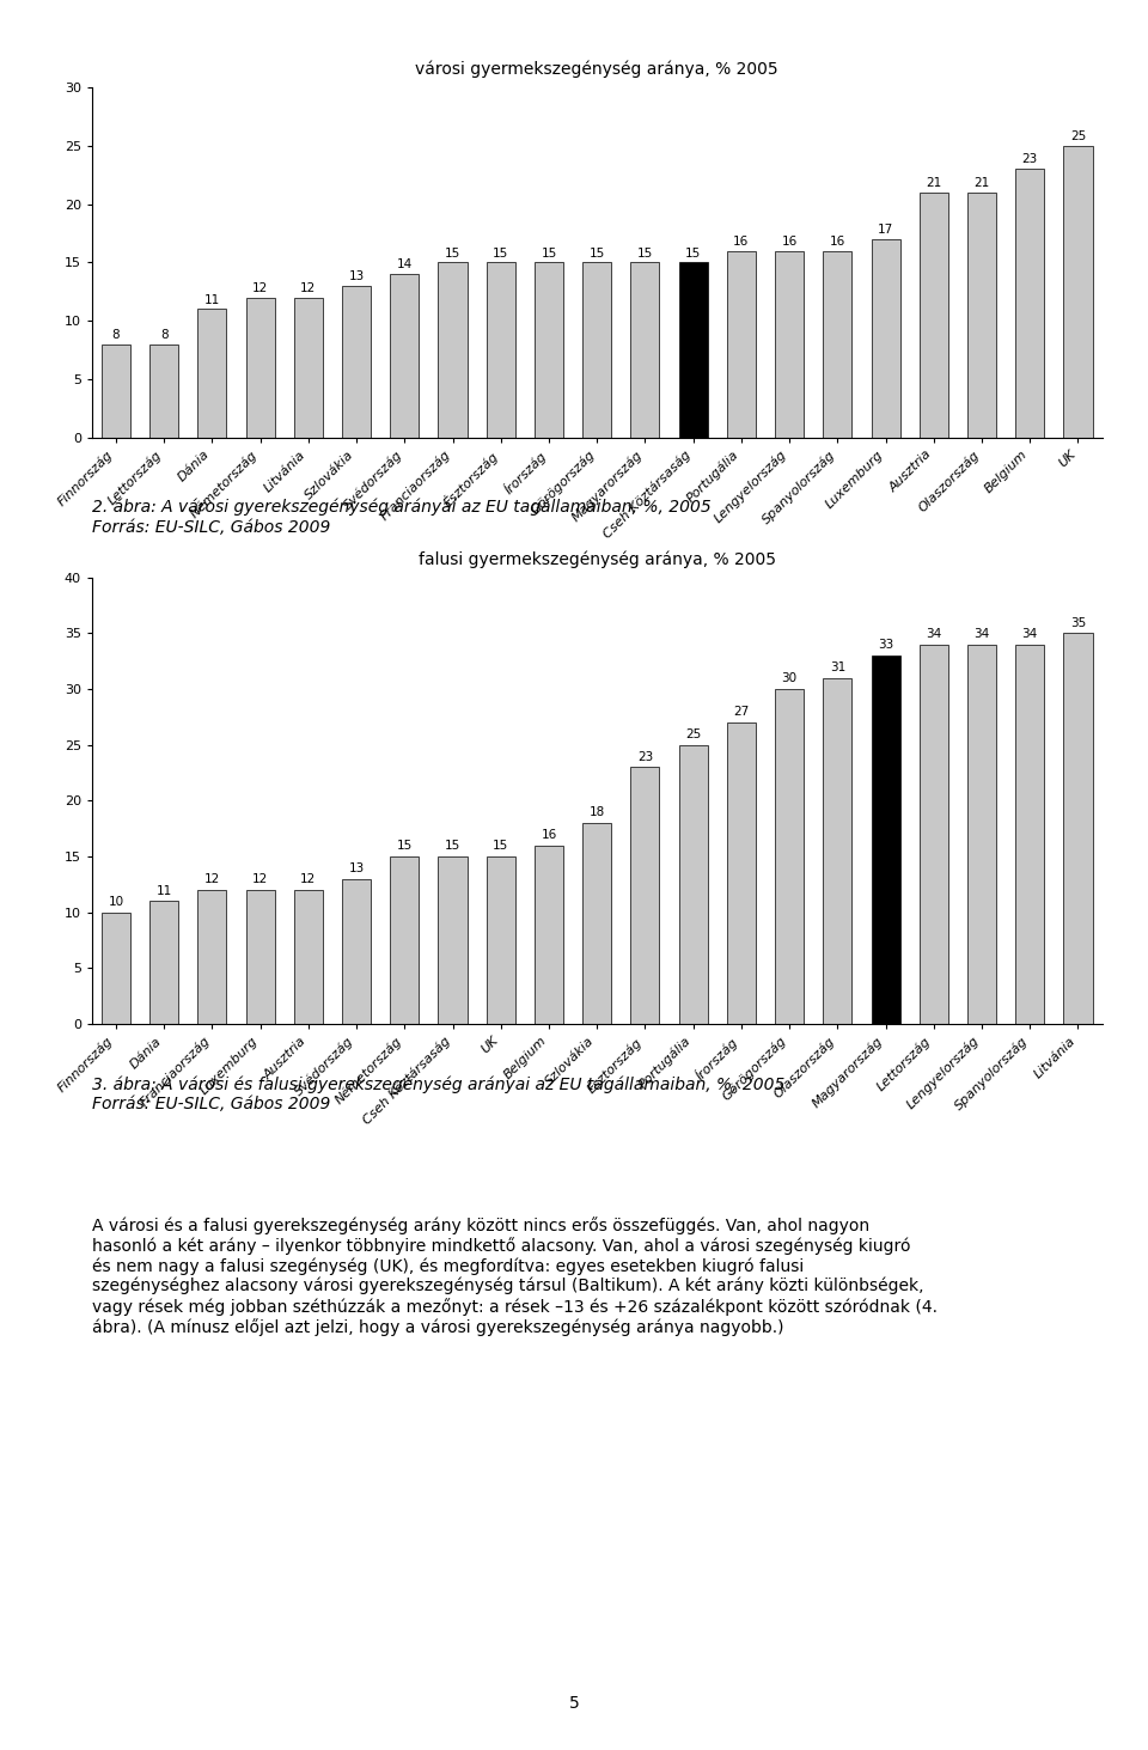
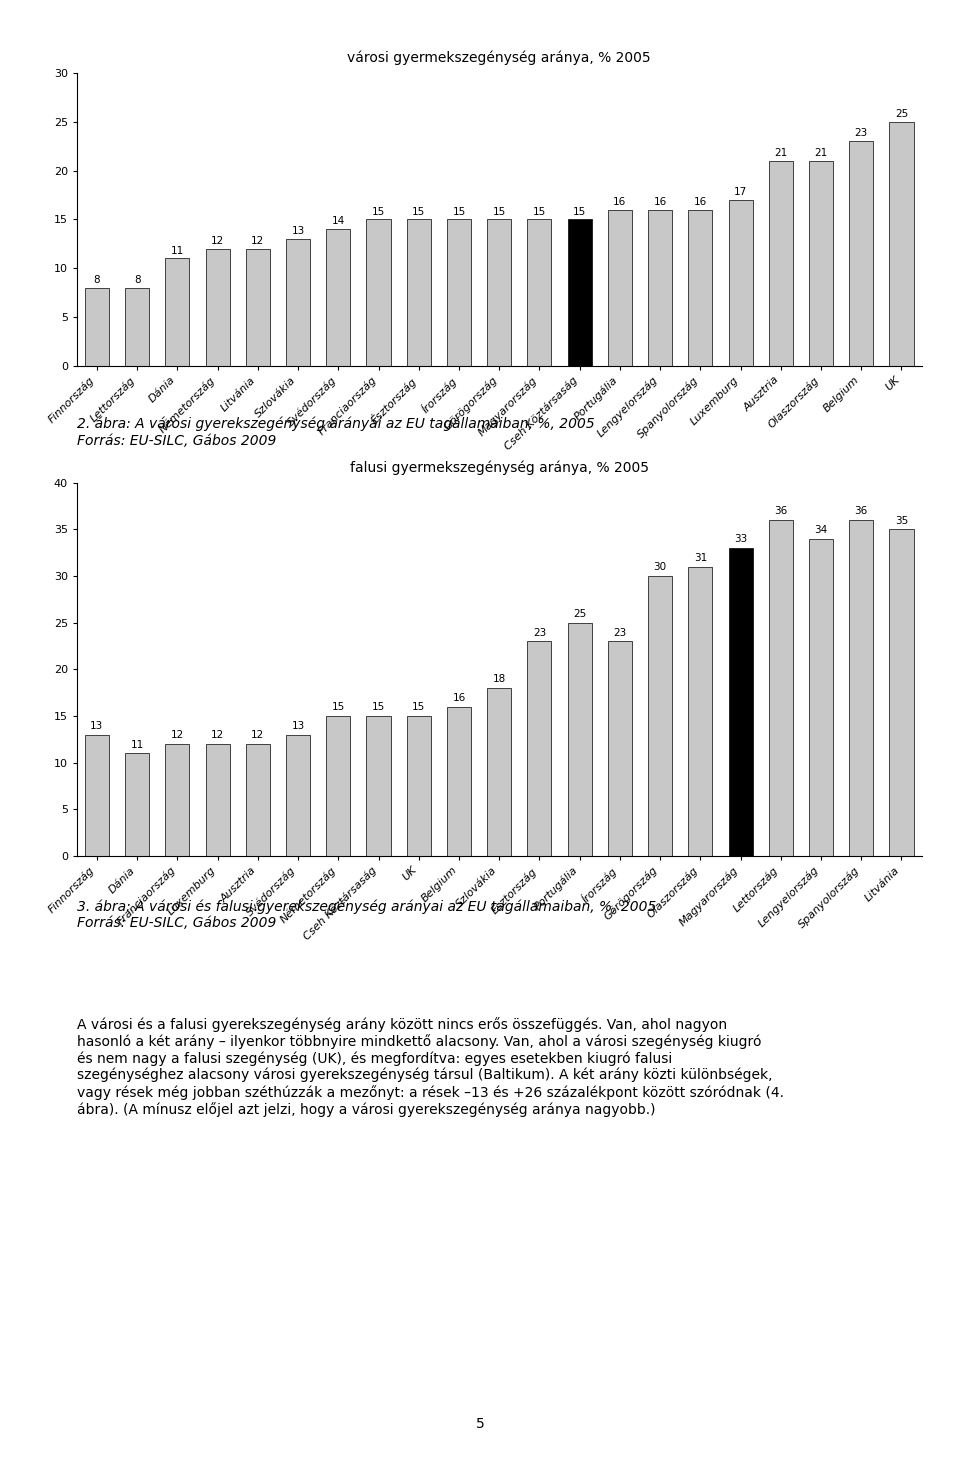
falusi gyermekszegénység aránya, % 2005/Finnország: 10 -> 13
falusi gyermekszegénység aránya, % 2005/Írország: 27 -> 23
falusi gyermekszegénység aránya, % 2005/Lettország: 34 -> 36
falusi gyermekszegénység aránya, % 2005/Spanyolország: 34 -> 36
